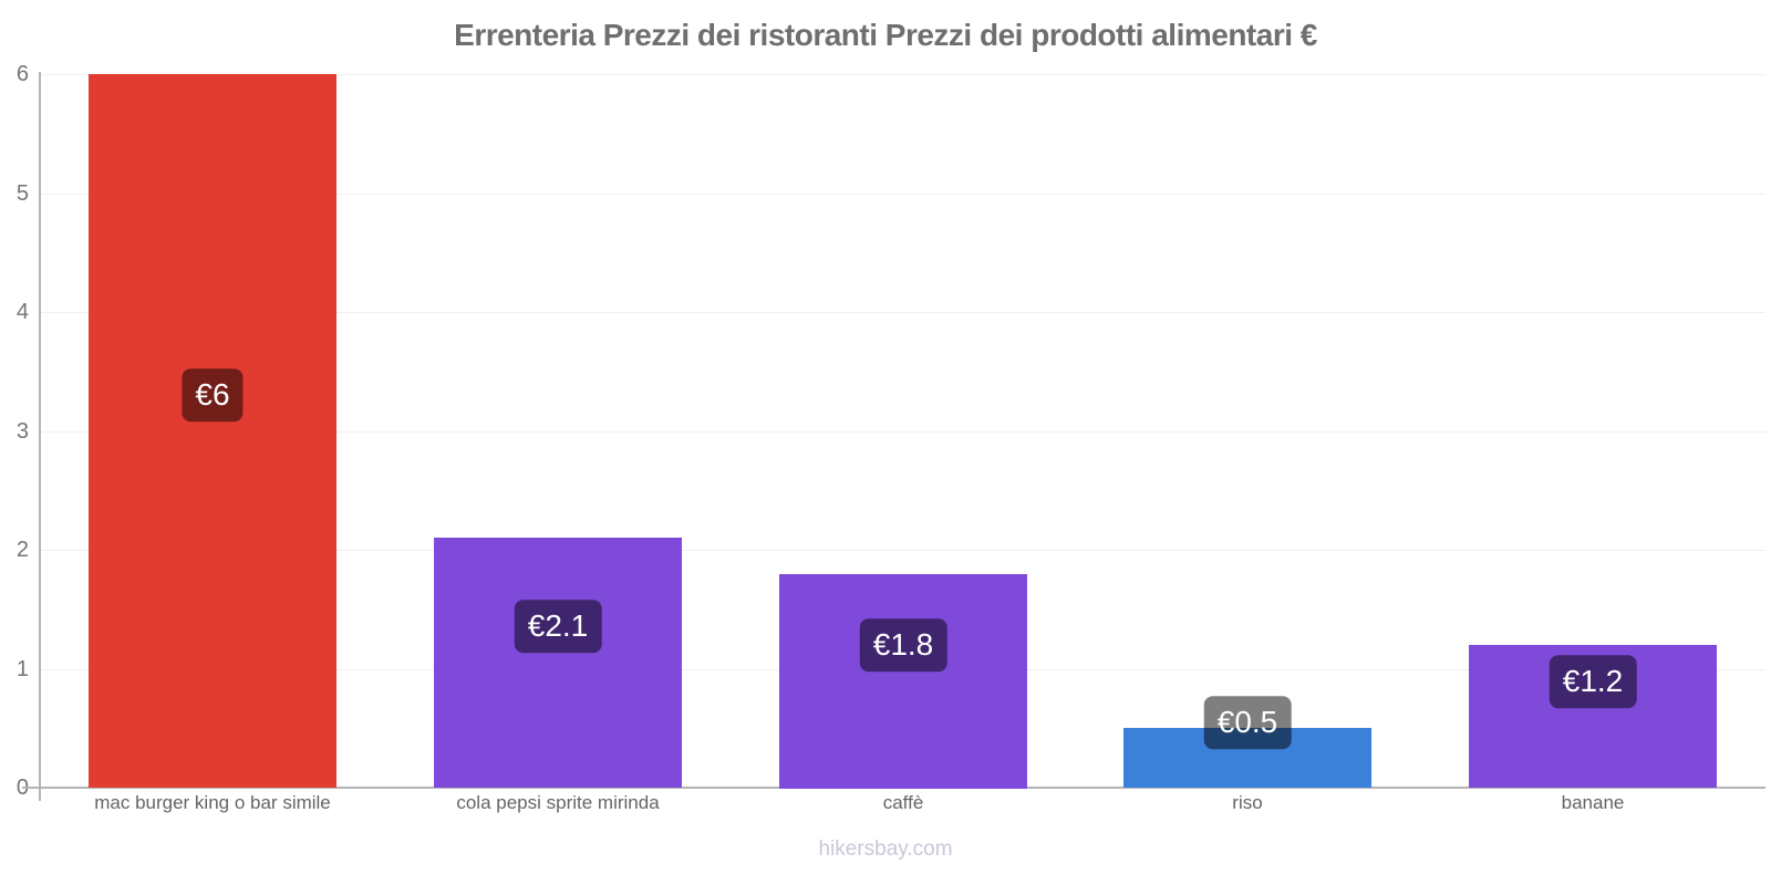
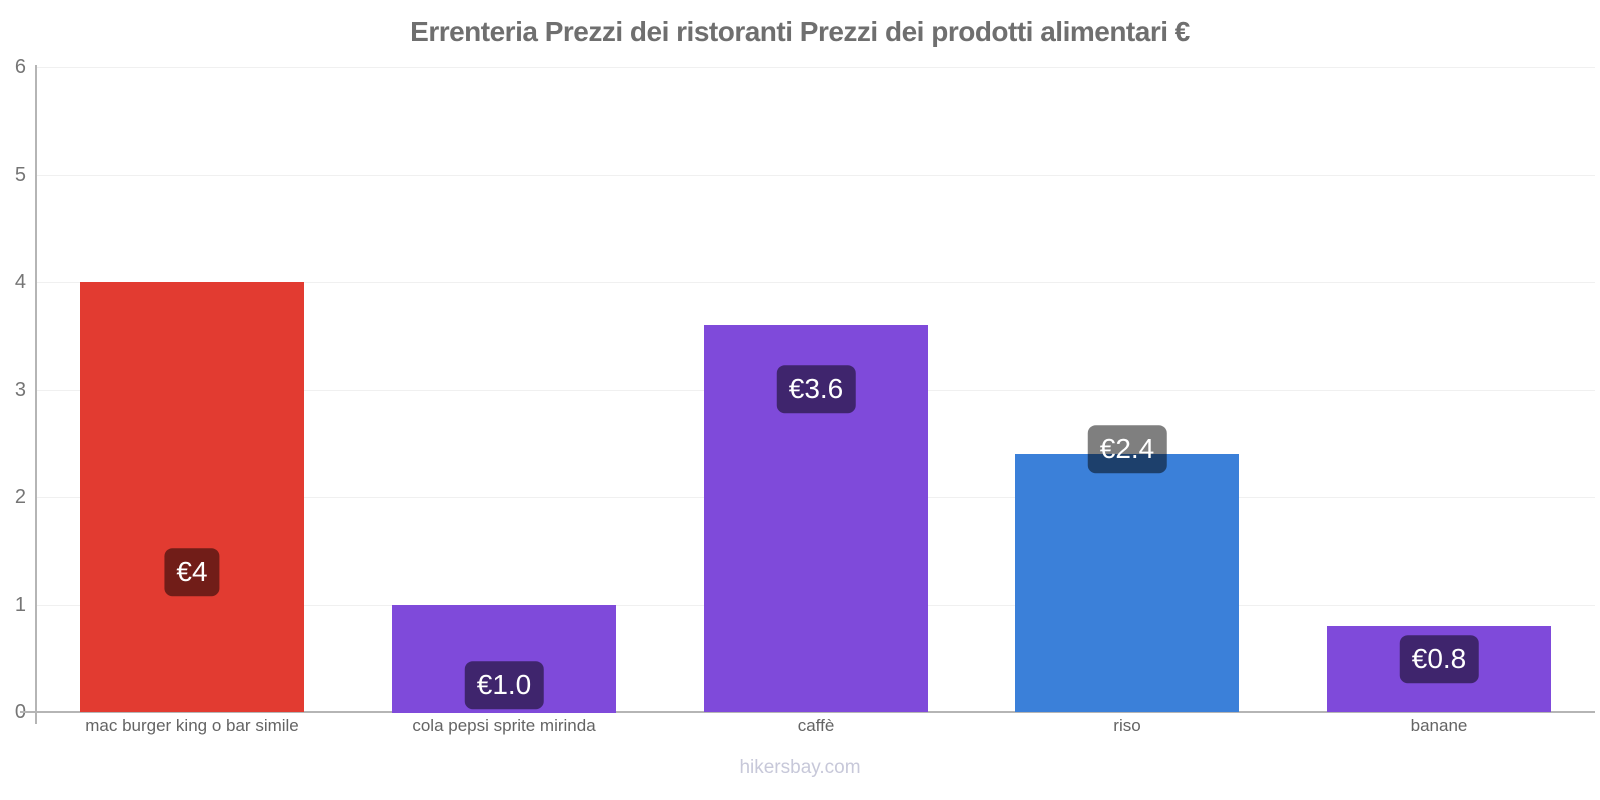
mac burger king o bar simile: €6 -> €4
cola pepsi sprite mirinda: €2.1 -> €1.0
caffè: €1.8 -> €3.6
riso: €0.5 -> €2.4
banane: €1.2 -> €0.8
